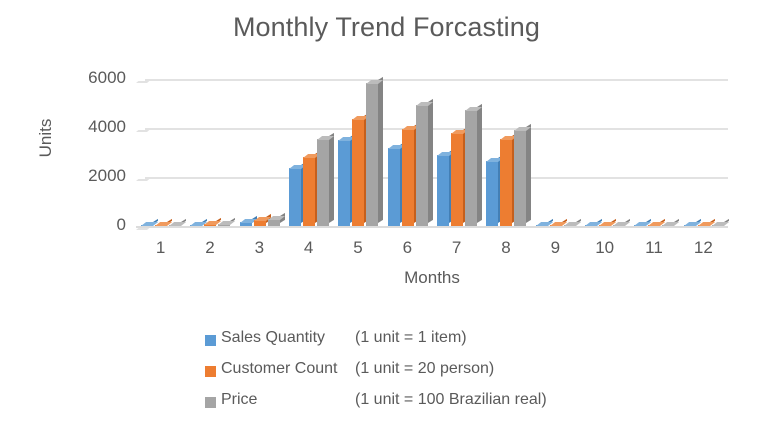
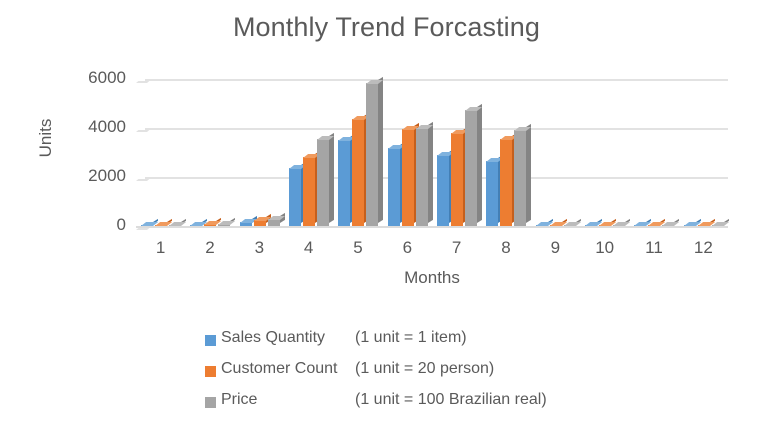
Price/6: 5000 -> 4000
